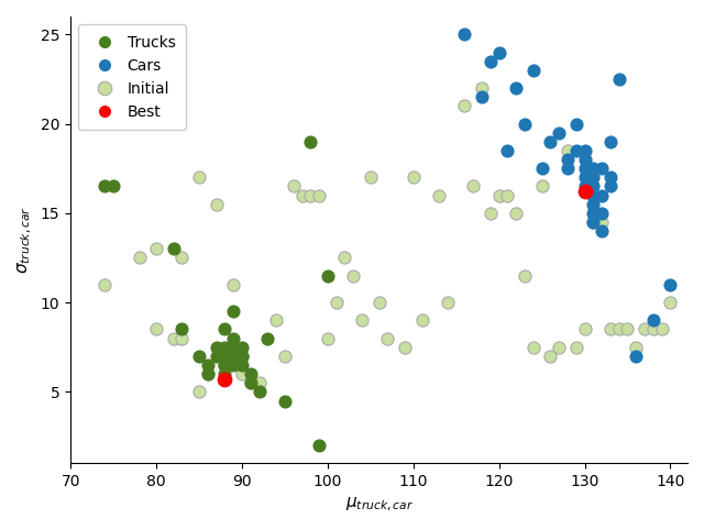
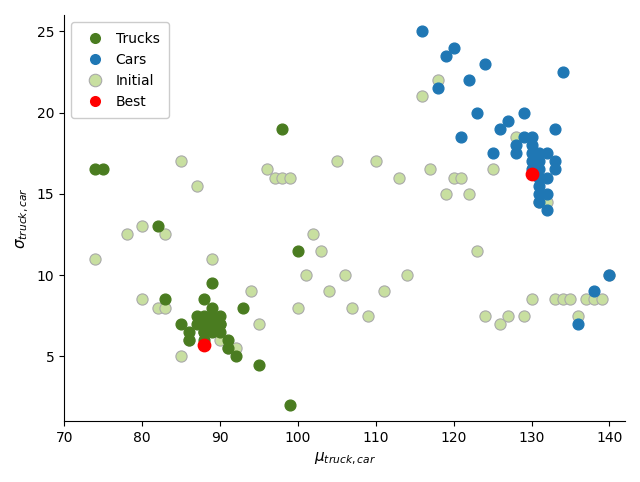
Cars/140: 11.0 -> 10.0
